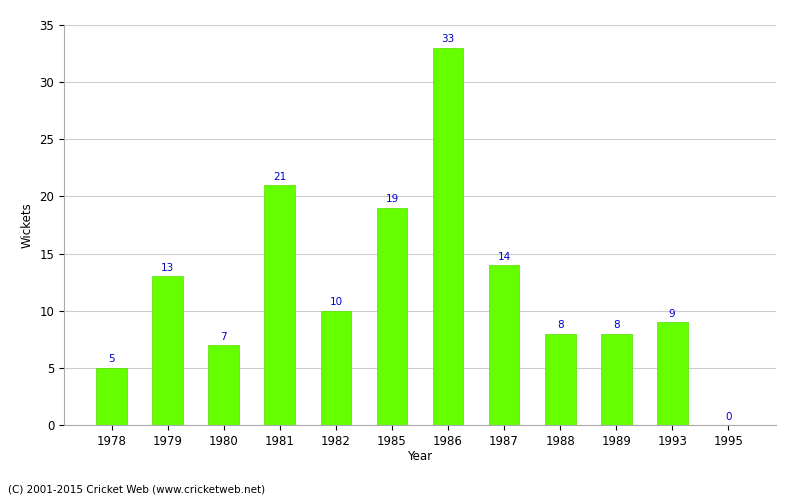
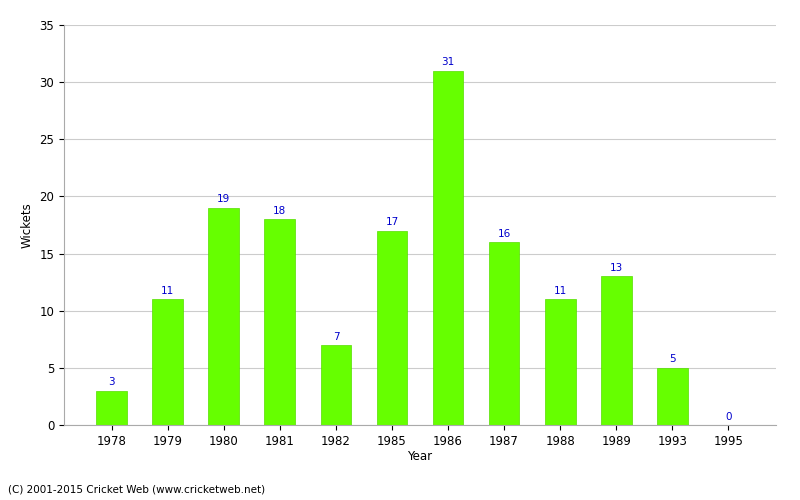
1978: 5 -> 3
1979: 13 -> 11
1980: 7 -> 19
1981: 21 -> 18
1982: 10 -> 7
1985: 19 -> 17
1986: 33 -> 31
1987: 14 -> 16
1988: 8 -> 11
1989: 8 -> 13
1993: 9 -> 5
